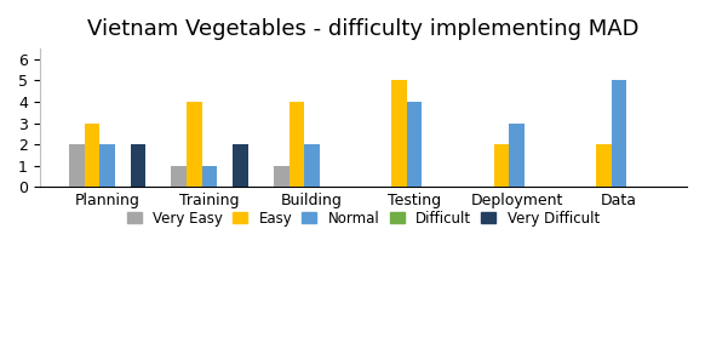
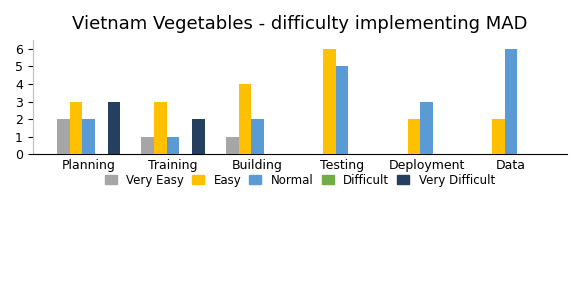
Very Difficult/Planning: 2 -> 3
Easy/Training: 4 -> 3
Easy/Testing: 5 -> 6
Normal/Testing: 4 -> 5
Normal/Data: 5 -> 6
